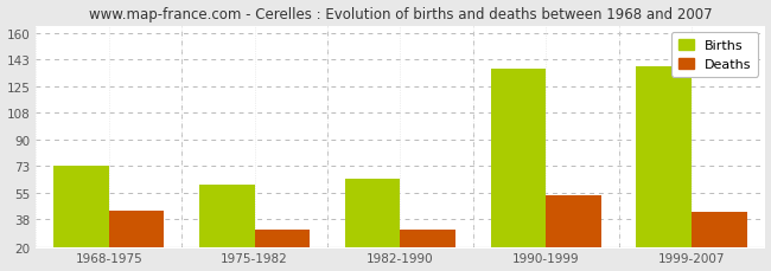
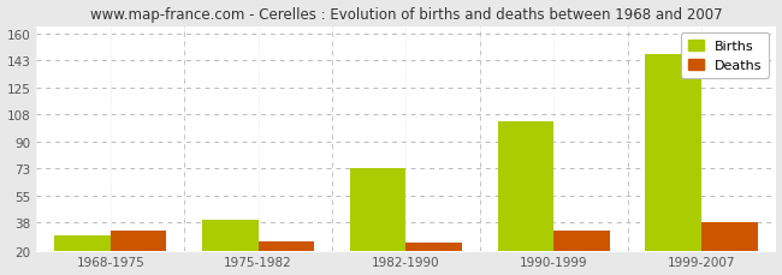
Births/1968-1975: 73 -> 30
Deaths/1968-1975: 44 -> 33
Births/1975-1982: 61 -> 40
Deaths/1975-1982: 31 -> 26
Births/1982-1990: 65 -> 73
Deaths/1982-1990: 31 -> 25
Births/1990-1999: 137 -> 103
Deaths/1990-1999: 54 -> 33
Births/1999-2007: 138 -> 147
Deaths/1999-2007: 43 -> 38
